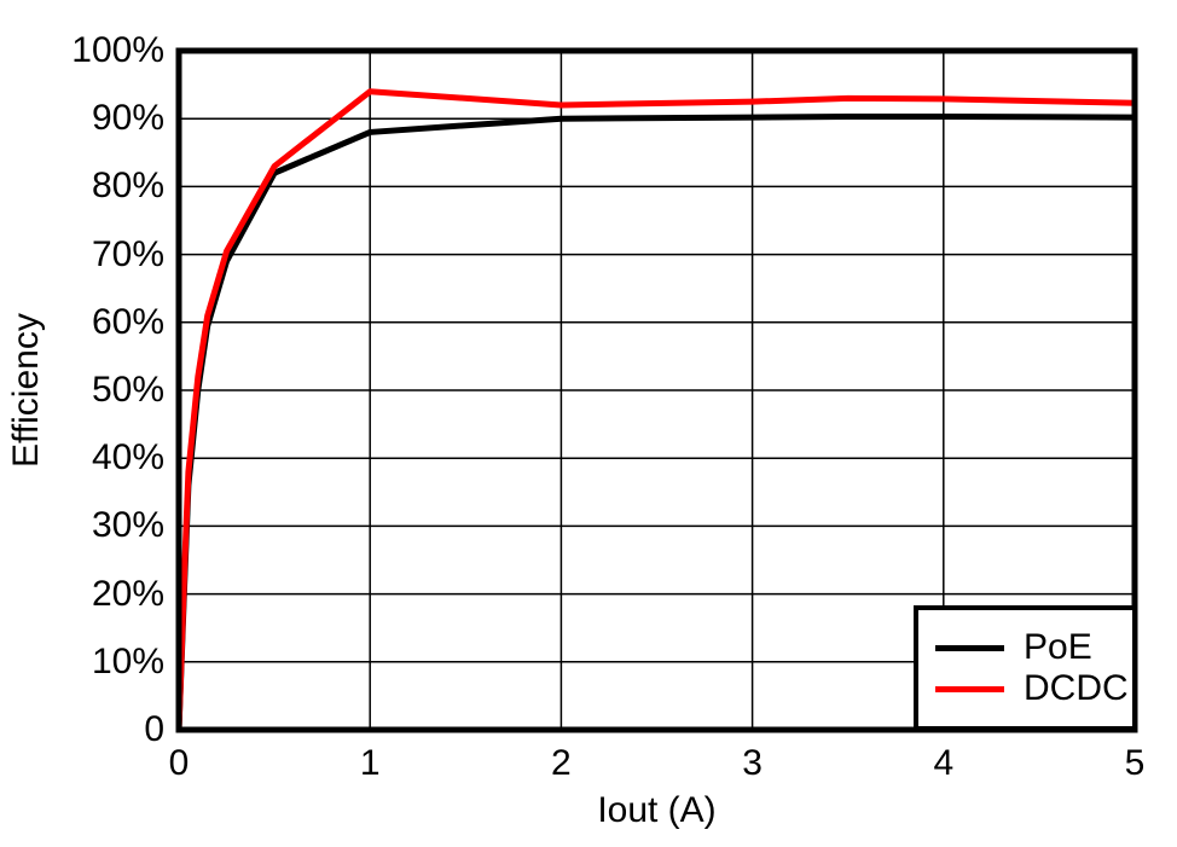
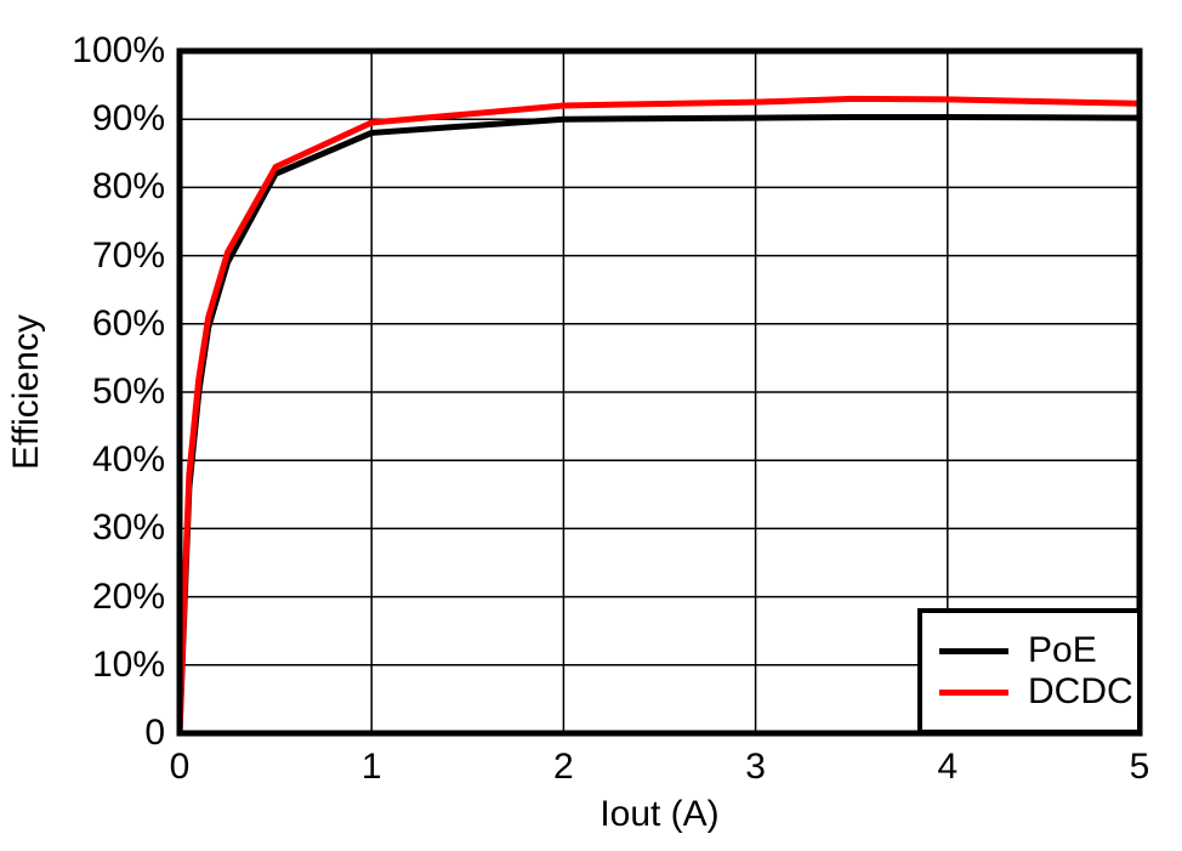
DCDC/1: 94% -> 90%
